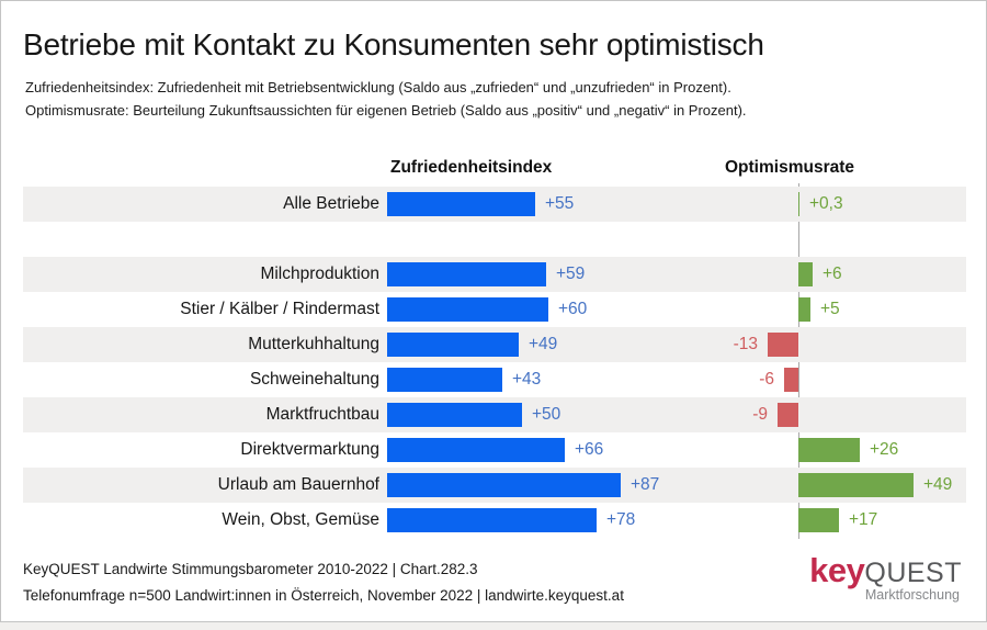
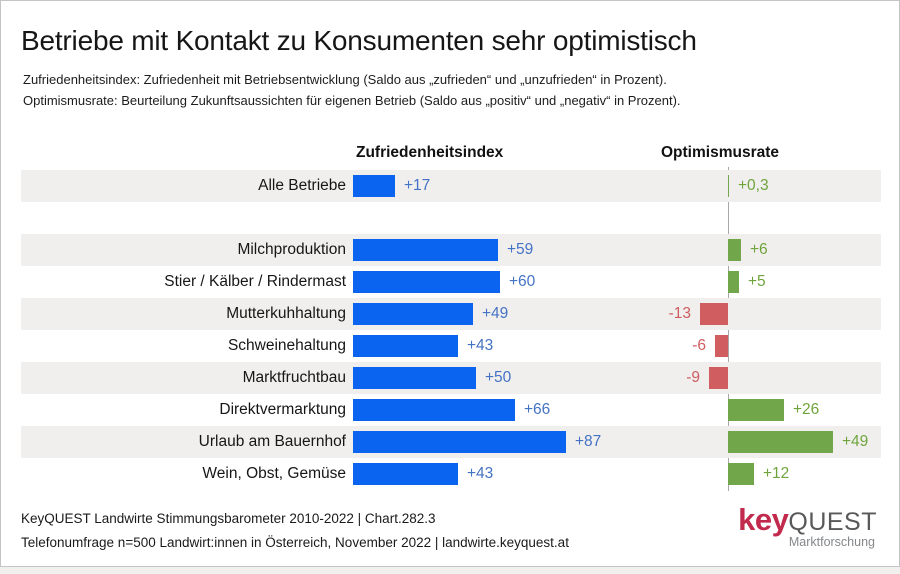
Zufriedenheitsindex/Alle Betriebe: +55 -> +17
Zufriedenheitsindex/Wein, Obst, Gemüse: +78 -> +43
Optimismusrate/Wein, Obst, Gemüse: +17 -> +12
